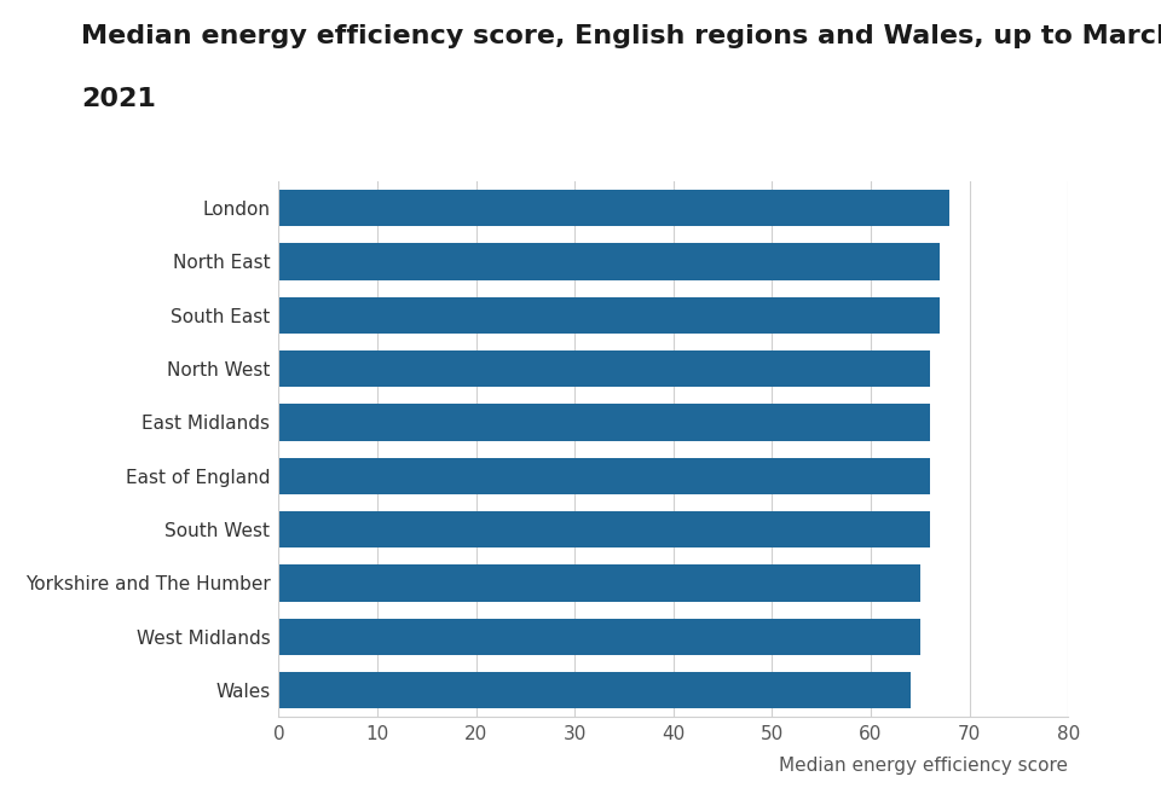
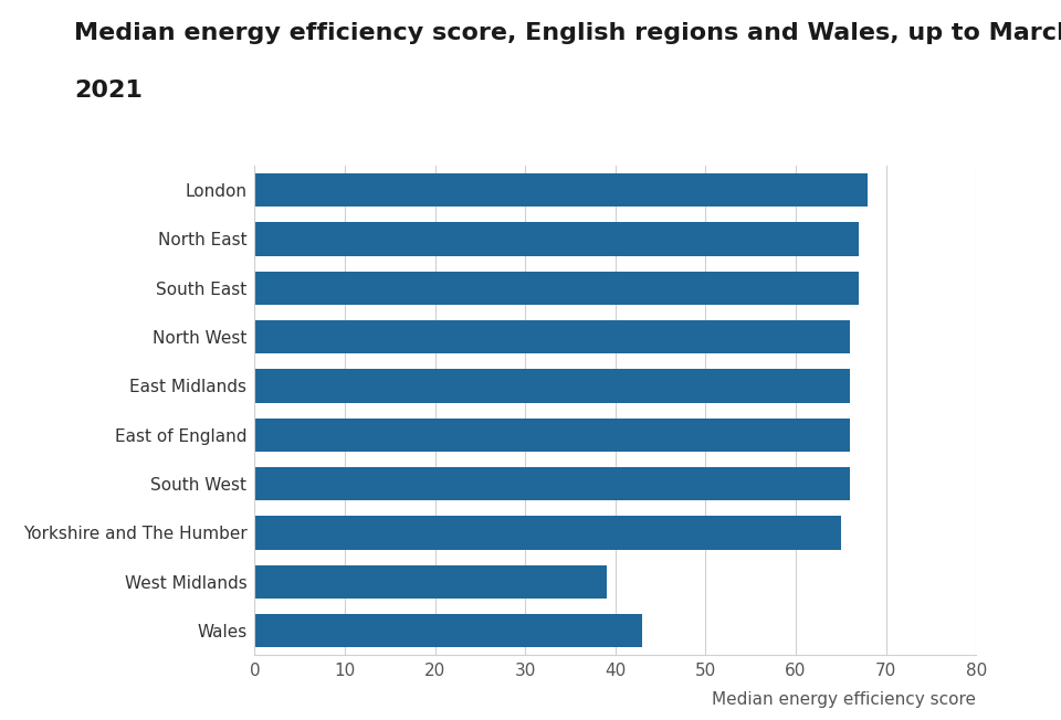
West Midlands: 65 -> 39
Wales: 64 -> 43
